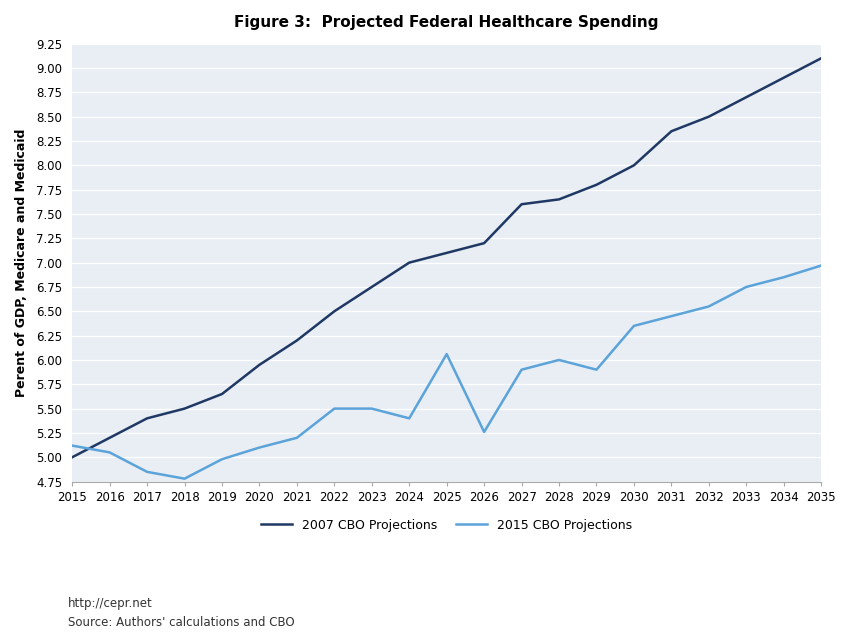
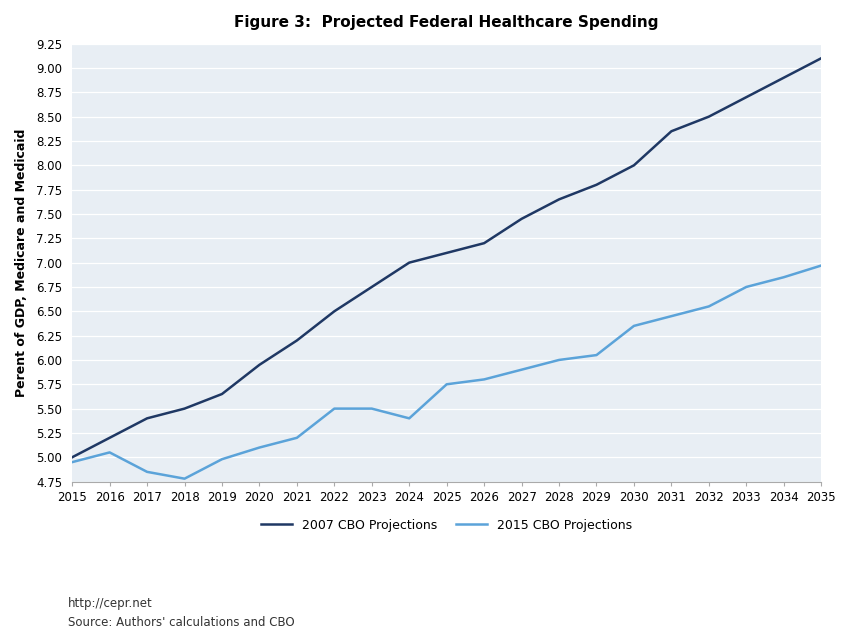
2015 CBO Projections/2015: 5.12 -> 4.95
2015 CBO Projections/2025: 6.06 -> 5.75
2015 CBO Projections/2026: 5.26 -> 5.80
2007 CBO Projections/2027: 7.60 -> 7.45
2015 CBO Projections/2029: 5.90 -> 6.05
